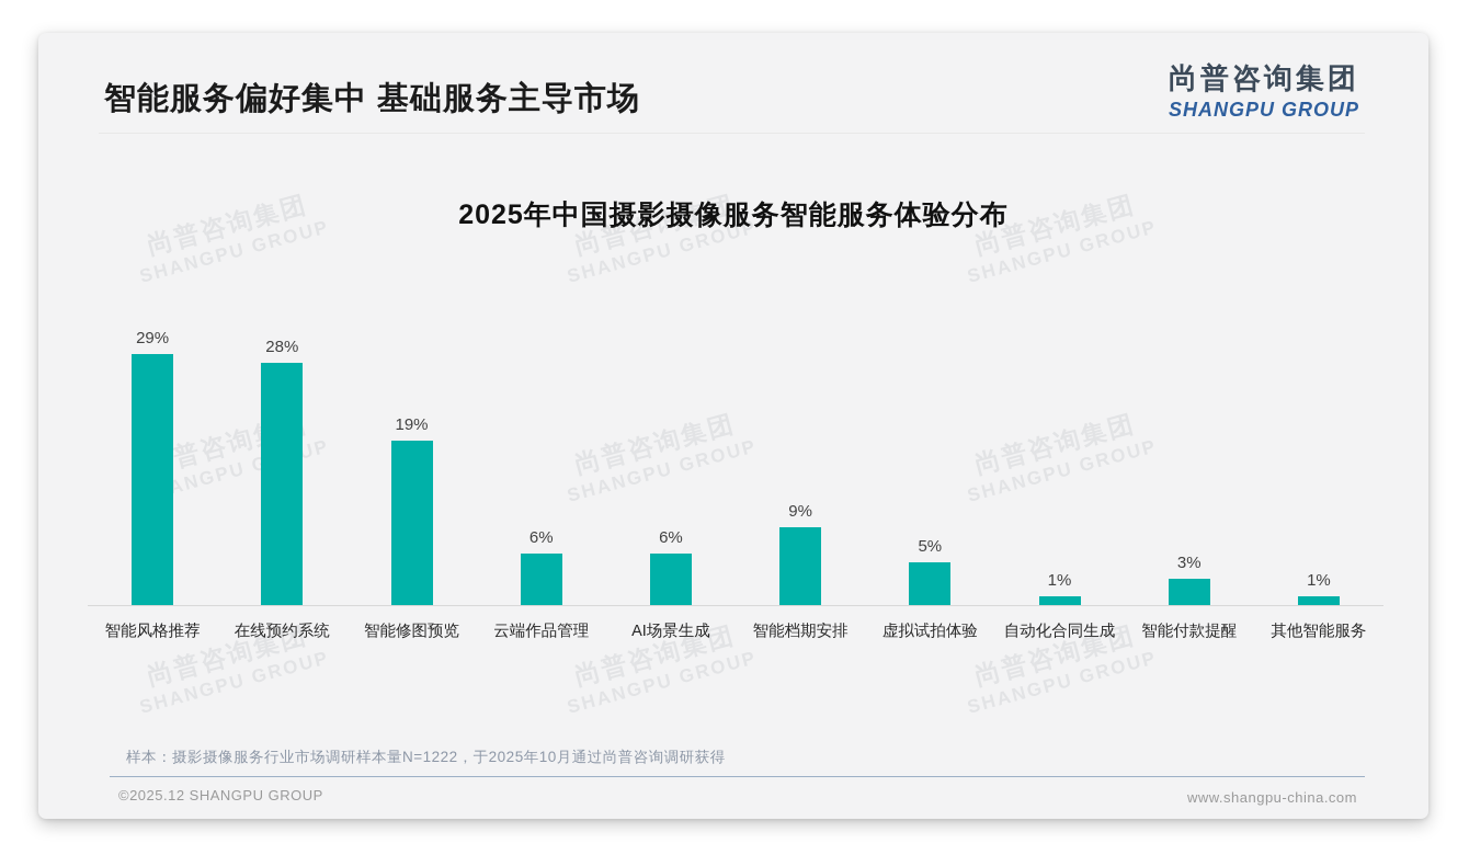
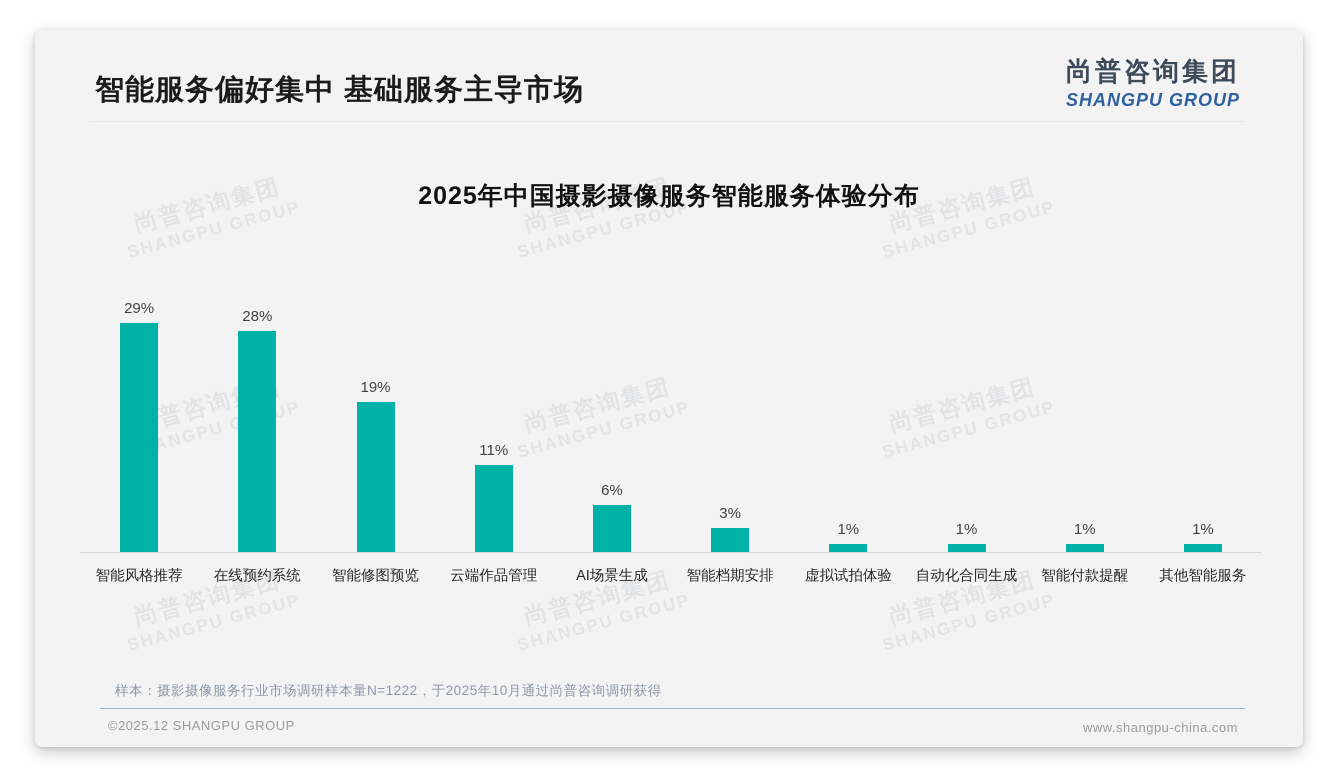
云端作品管理: 6% -> 11%
智能档期安排: 9% -> 3%
虚拟试拍体验: 5% -> 1%
智能付款提醒: 3% -> 1%
